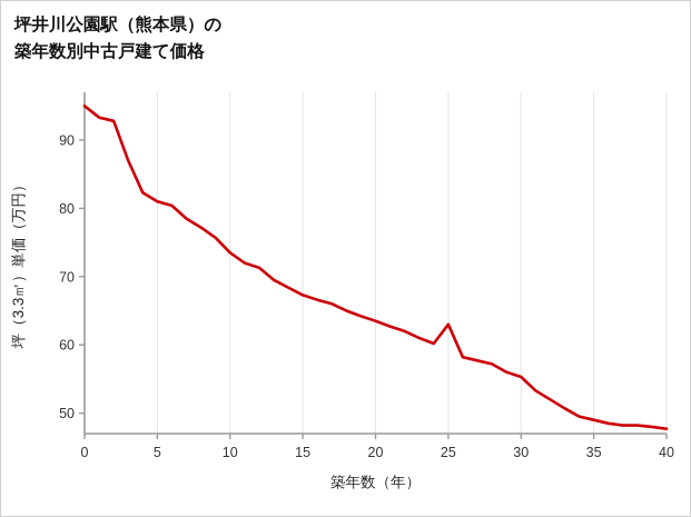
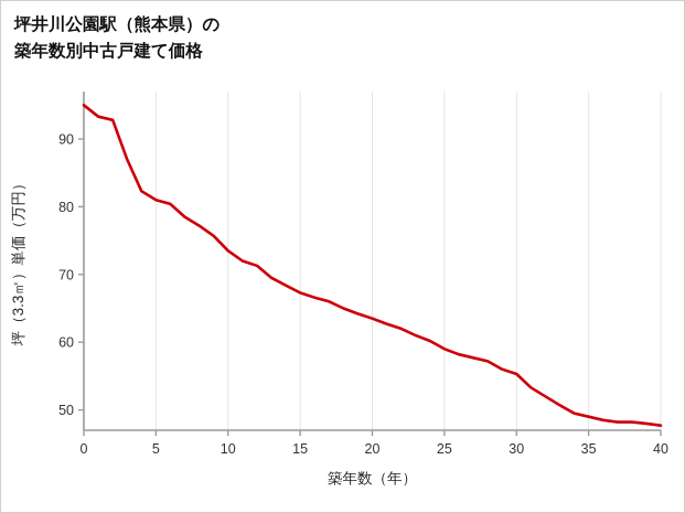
25: 63 -> 59
